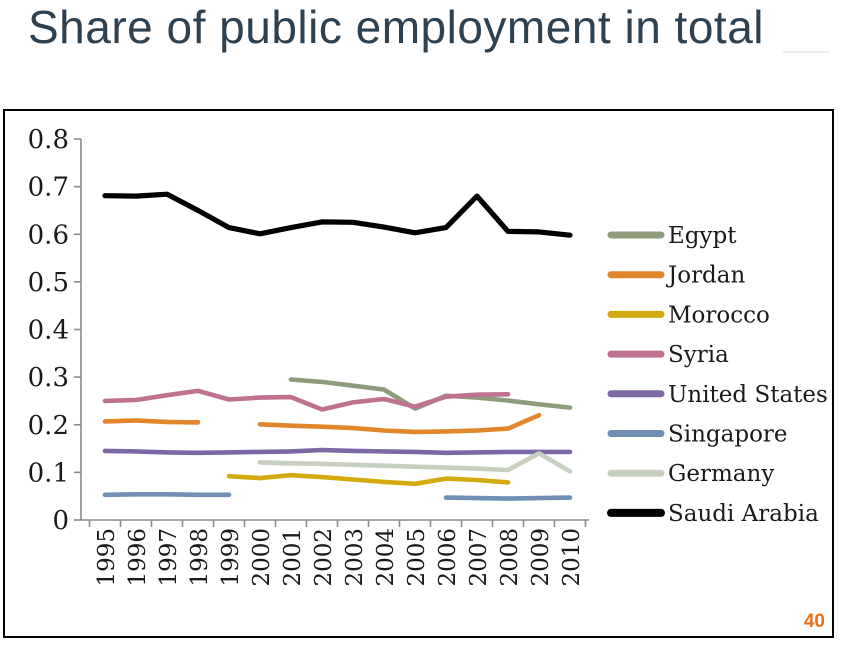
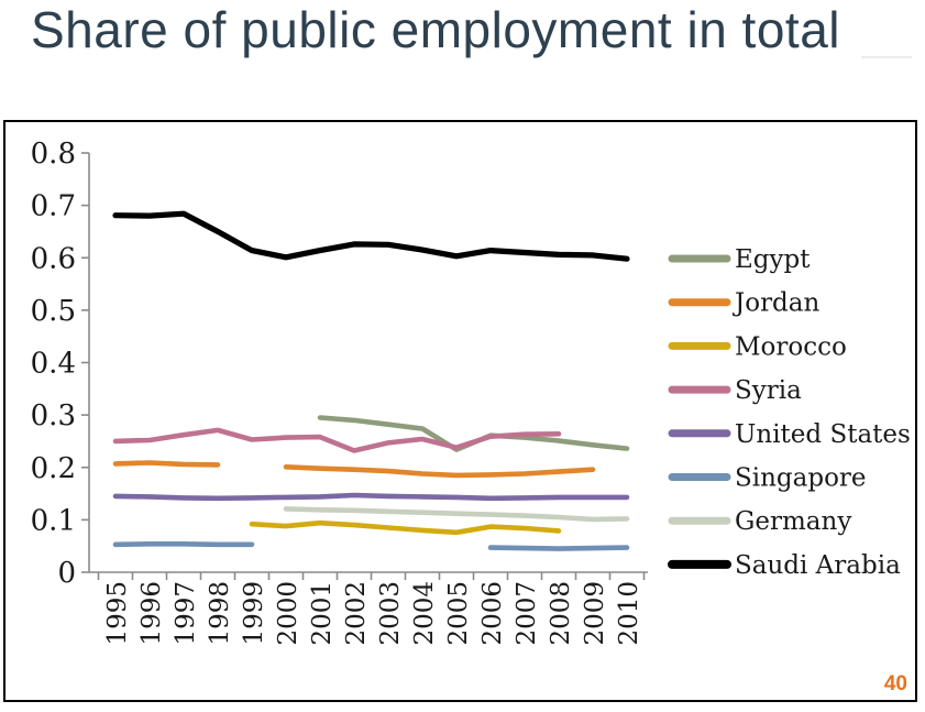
Saudi Arabia/2007: 0.68 -> 0.61
Jordan/2009: 0.22 -> 0.20
Germany/2009: 0.14 -> 0.10
